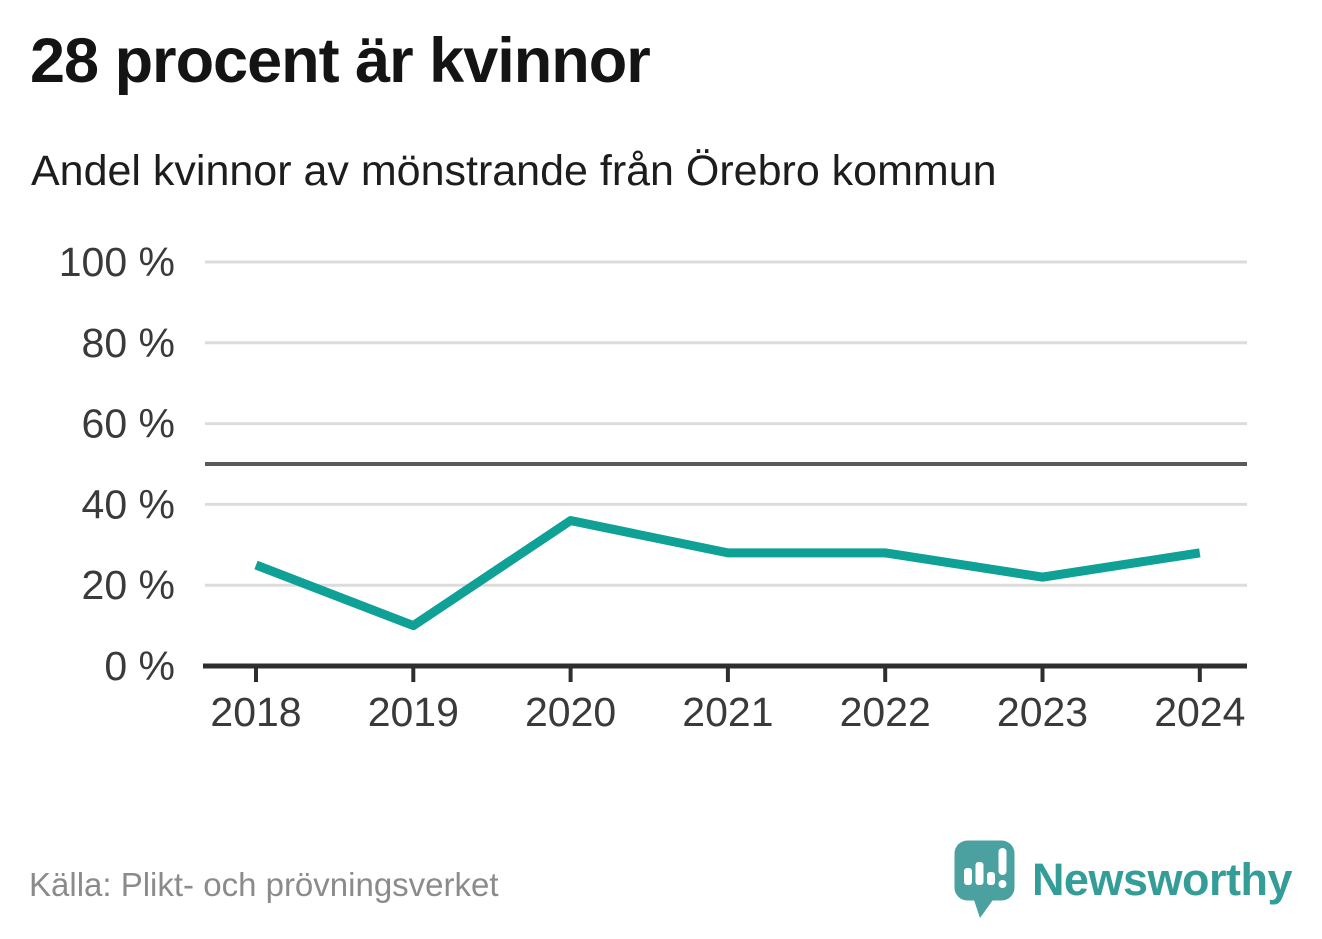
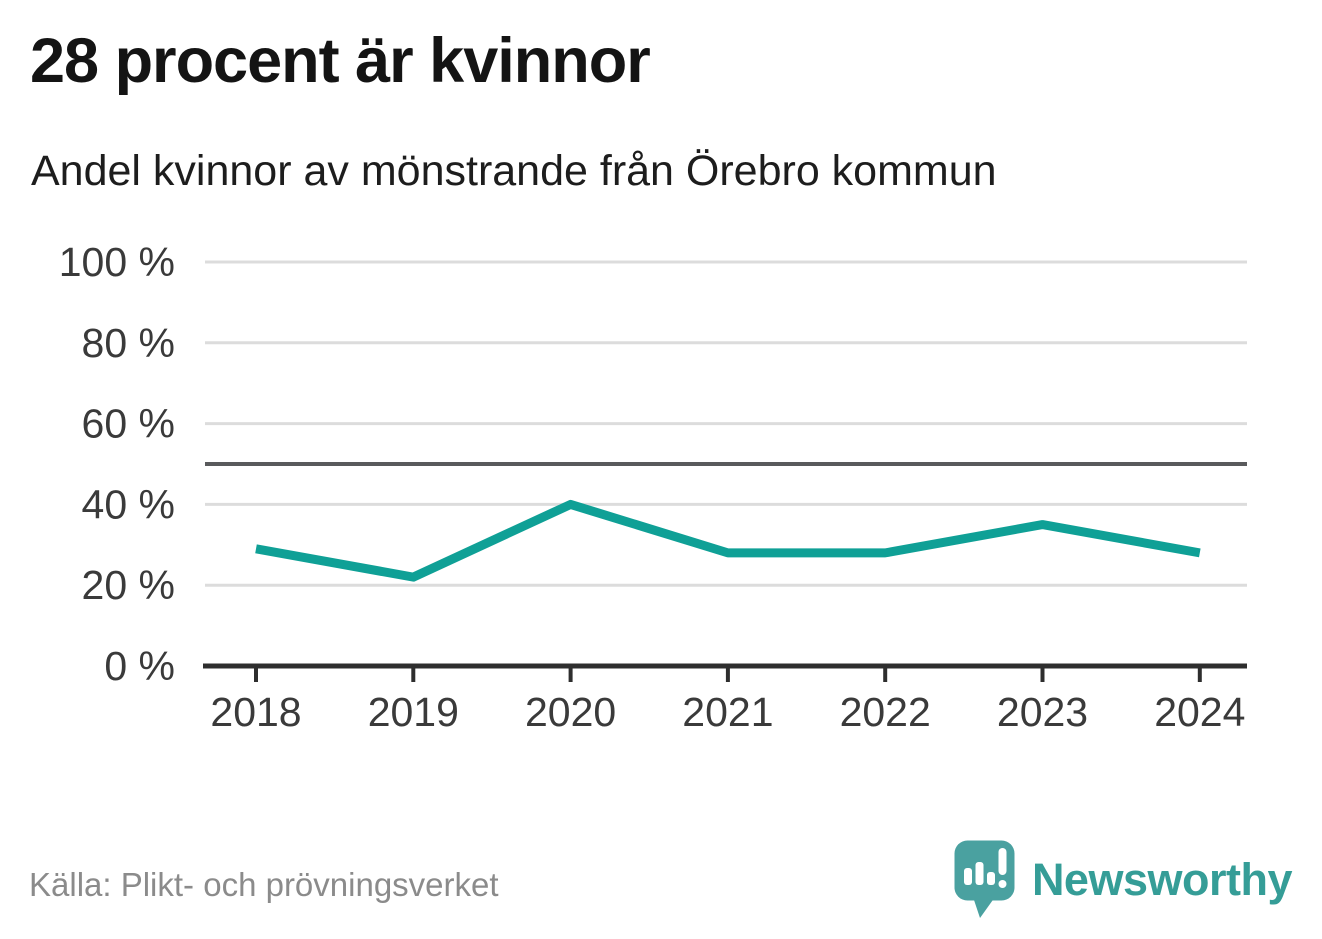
2018: 25% -> 29%
2019: 10% -> 22%
2020: 36% -> 40%
2023: 22% -> 35%
